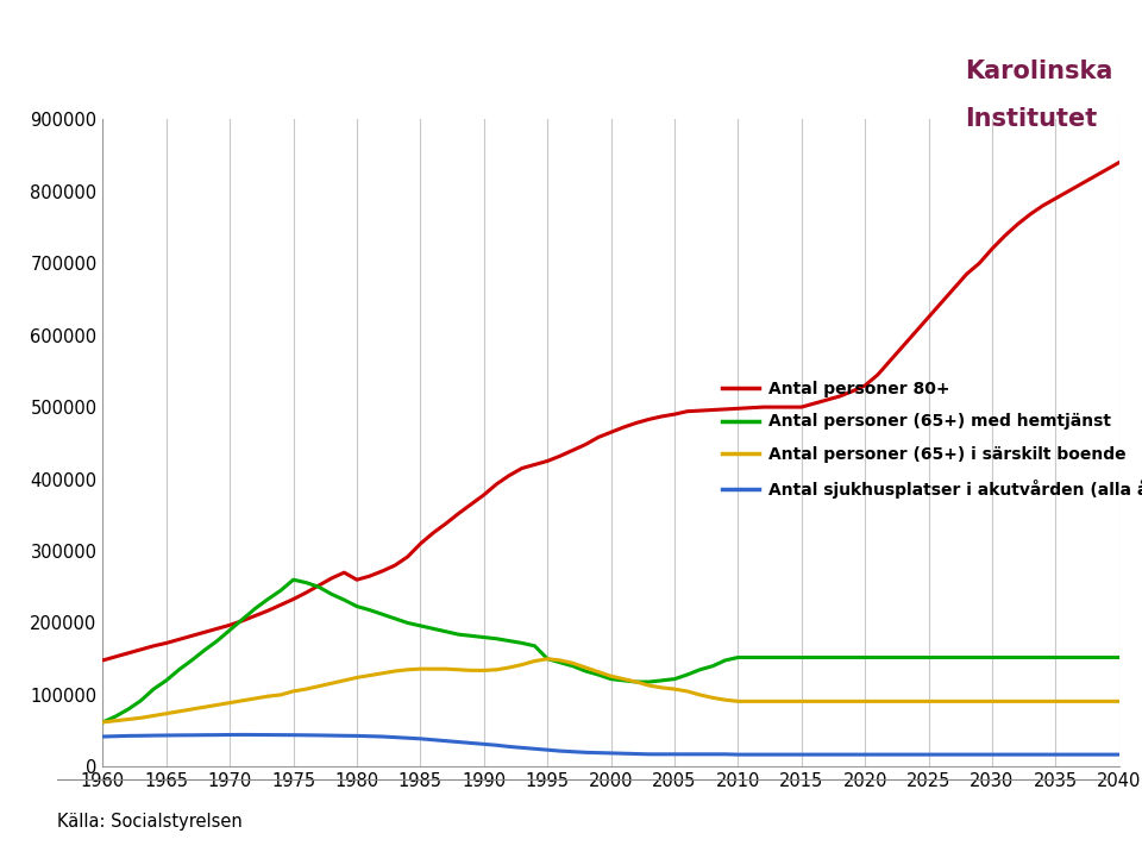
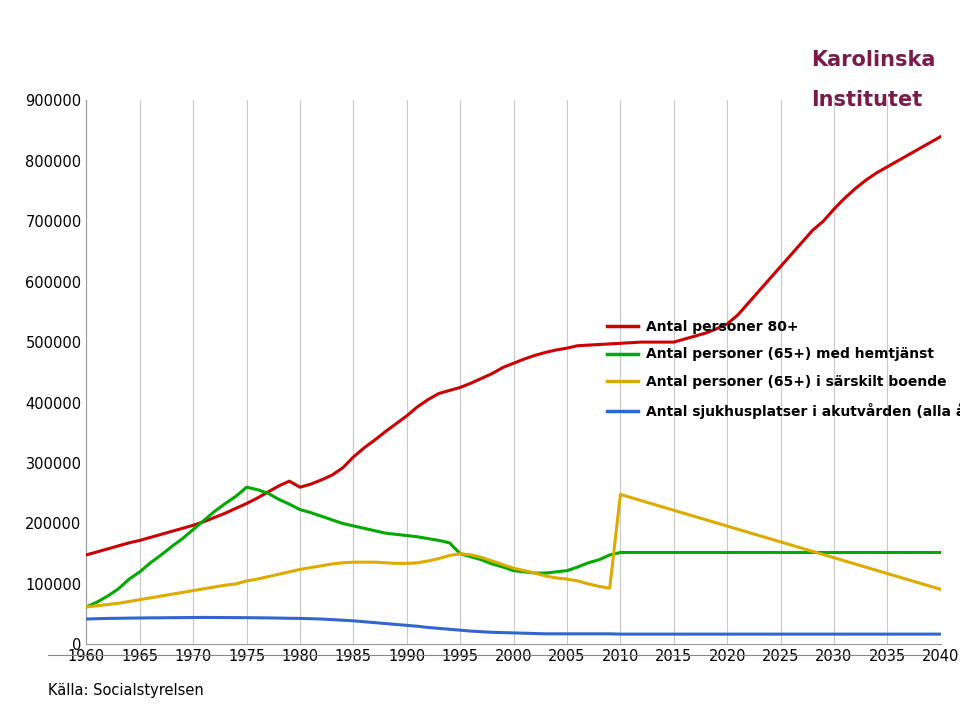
Antal personer (65+) i särskilt boende/2010: 91000 -> 248000
